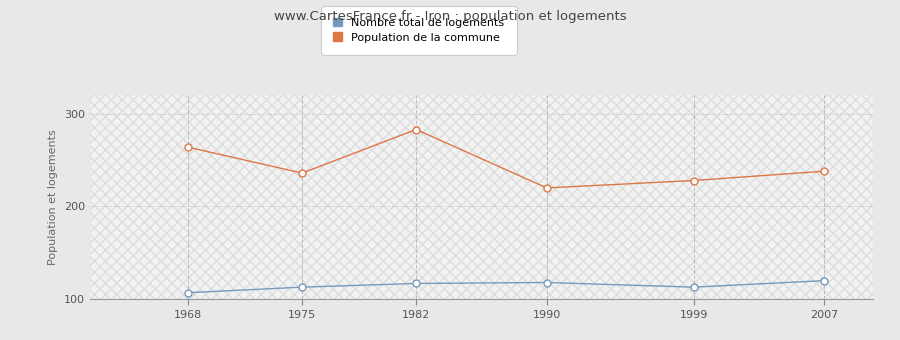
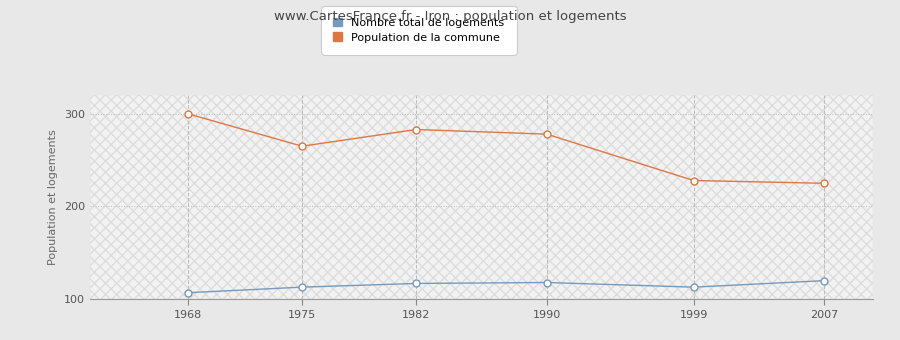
Population de la commune/1968: 264 -> 300
Population de la commune/1975: 236 -> 265
Population de la commune/1990: 220 -> 278
Population de la commune/2007: 238 -> 225
